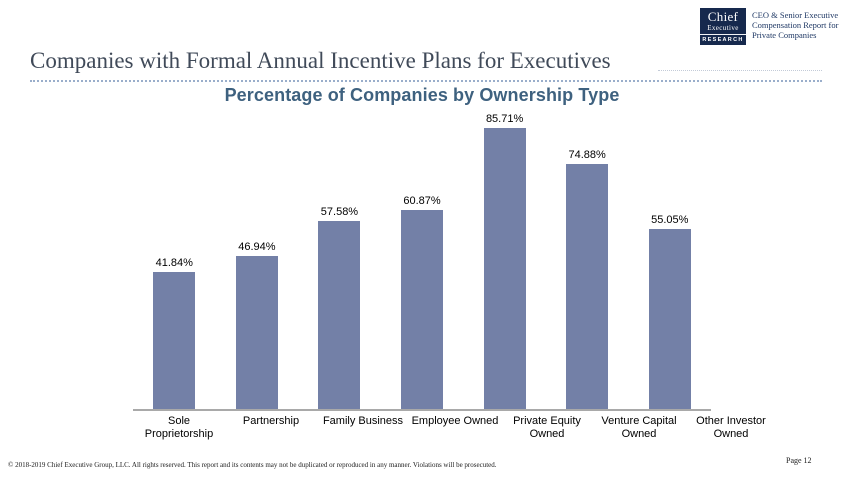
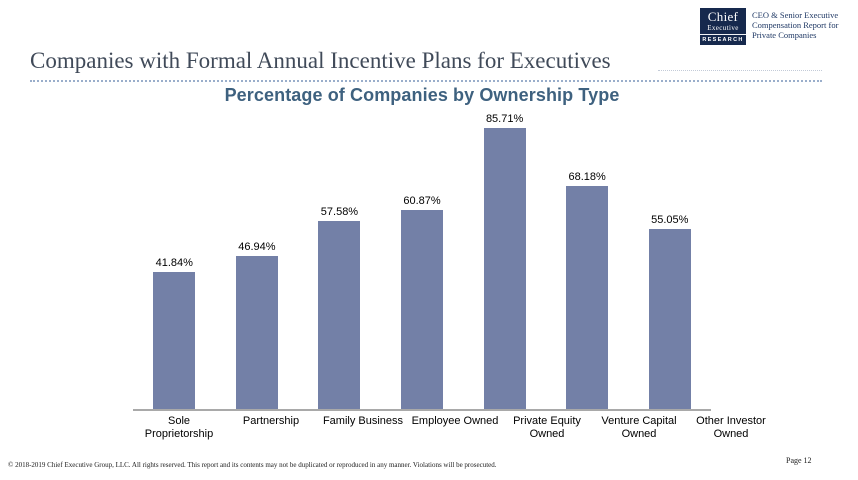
Venture Capital Owned: 74.88% -> 68.18%
